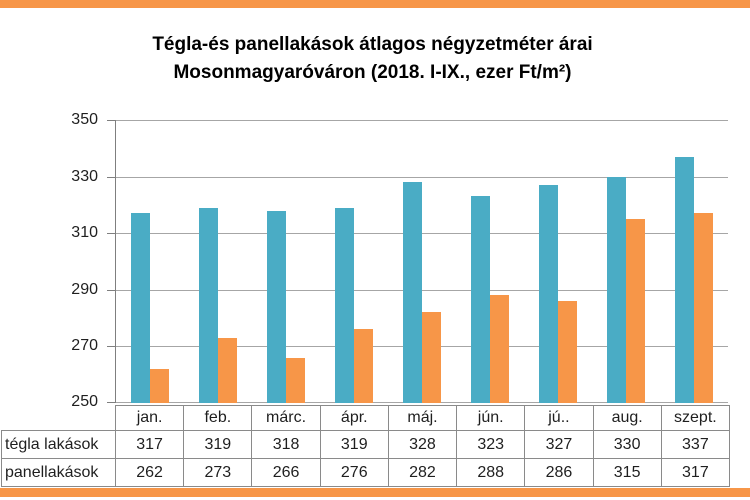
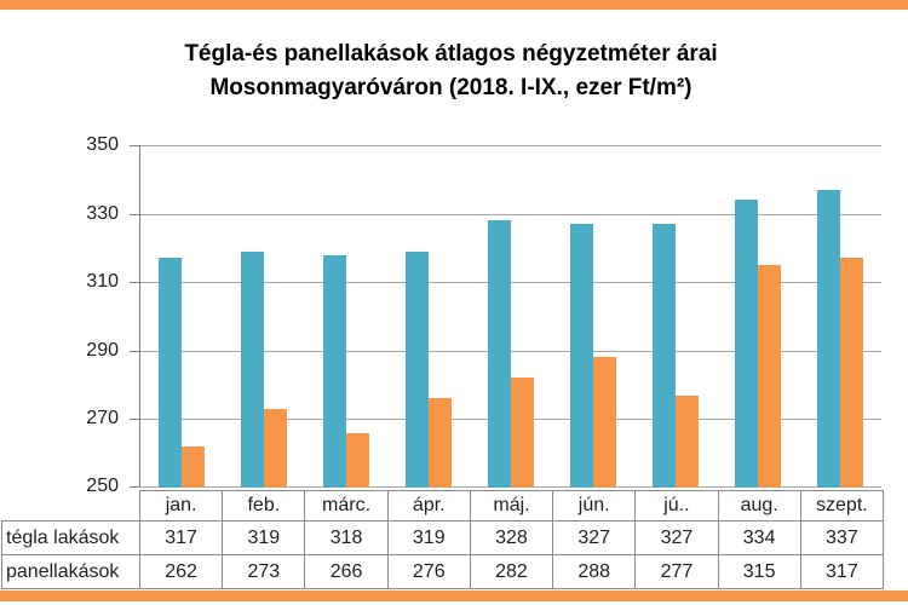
tégla lakások/jún.: 323 -> 327
panellakások/jú..: 286 -> 277
tégla lakások/aug.: 330 -> 334
